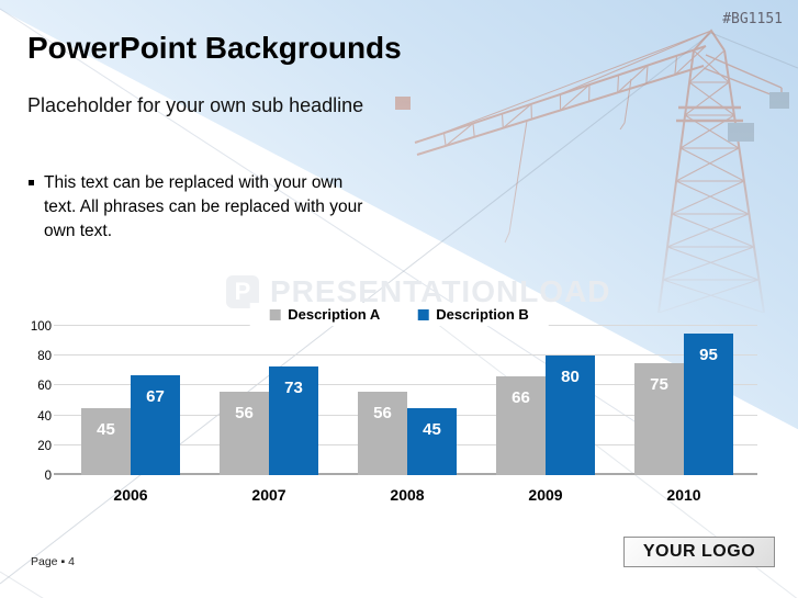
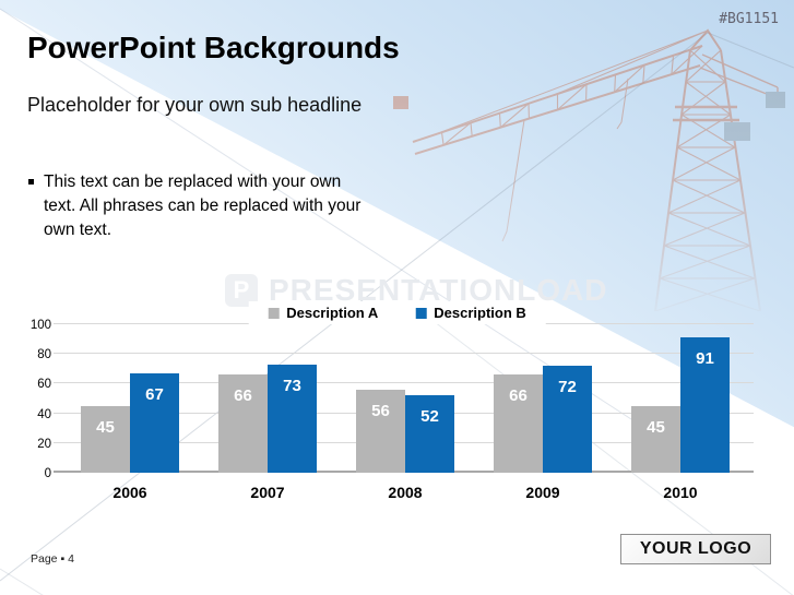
Description A/2007: 56 -> 66
Description B/2008: 45 -> 52
Description B/2009: 80 -> 72
Description A/2010: 75 -> 45
Description B/2010: 95 -> 91
